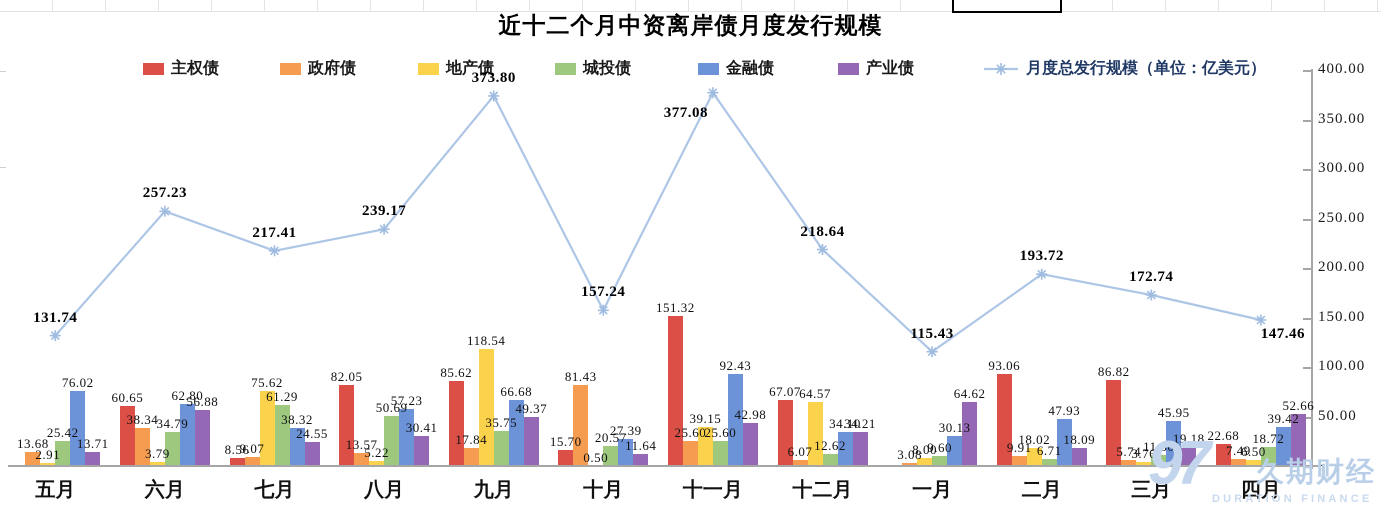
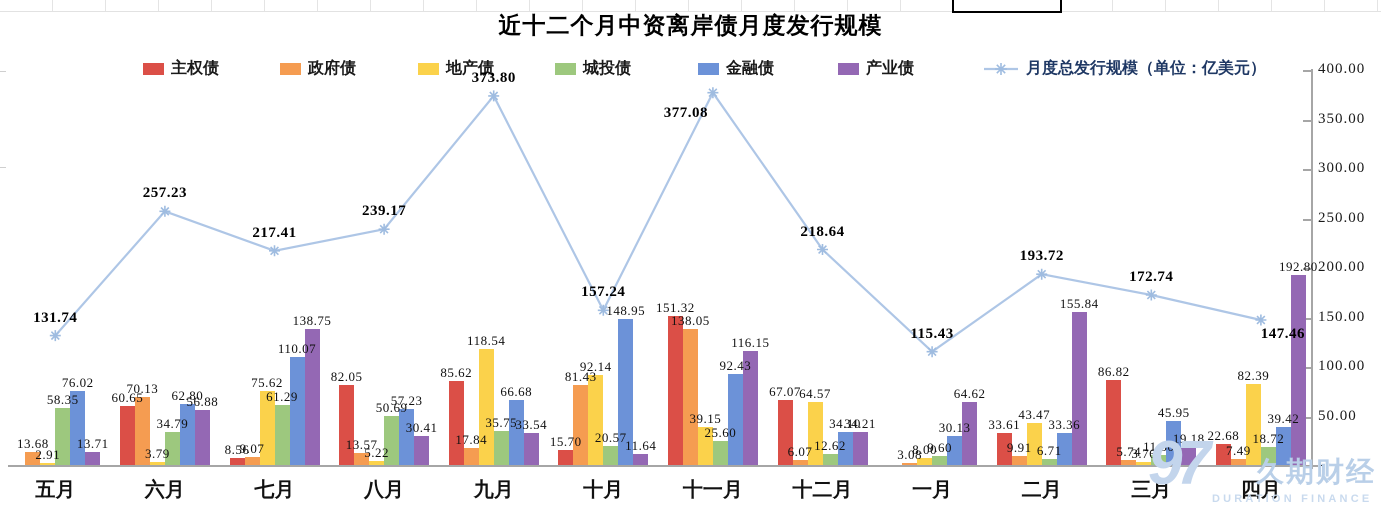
城投债/五月: 25.42 -> 58.35
政府债/六月: 38.34 -> 70.13
金融债/七月: 38.32 -> 110.07
产业债/七月: 24.55 -> 138.75
产业债/九月: 49.37 -> 33.54
地产债/十月: 0.50 -> 92.14
金融债/十月: 27.39 -> 148.95
政府债/十一月: 25.60 -> 138.05
产业债/十一月: 42.98 -> 116.15
主权债/二月: 93.06 -> 33.61
地产债/二月: 18.02 -> 43.47
金融债/二月: 47.93 -> 33.36
产业债/二月: 18.09 -> 155.84
地产债/四月: 6.50 -> 82.39
产业债/四月: 52.66 -> 192.80
